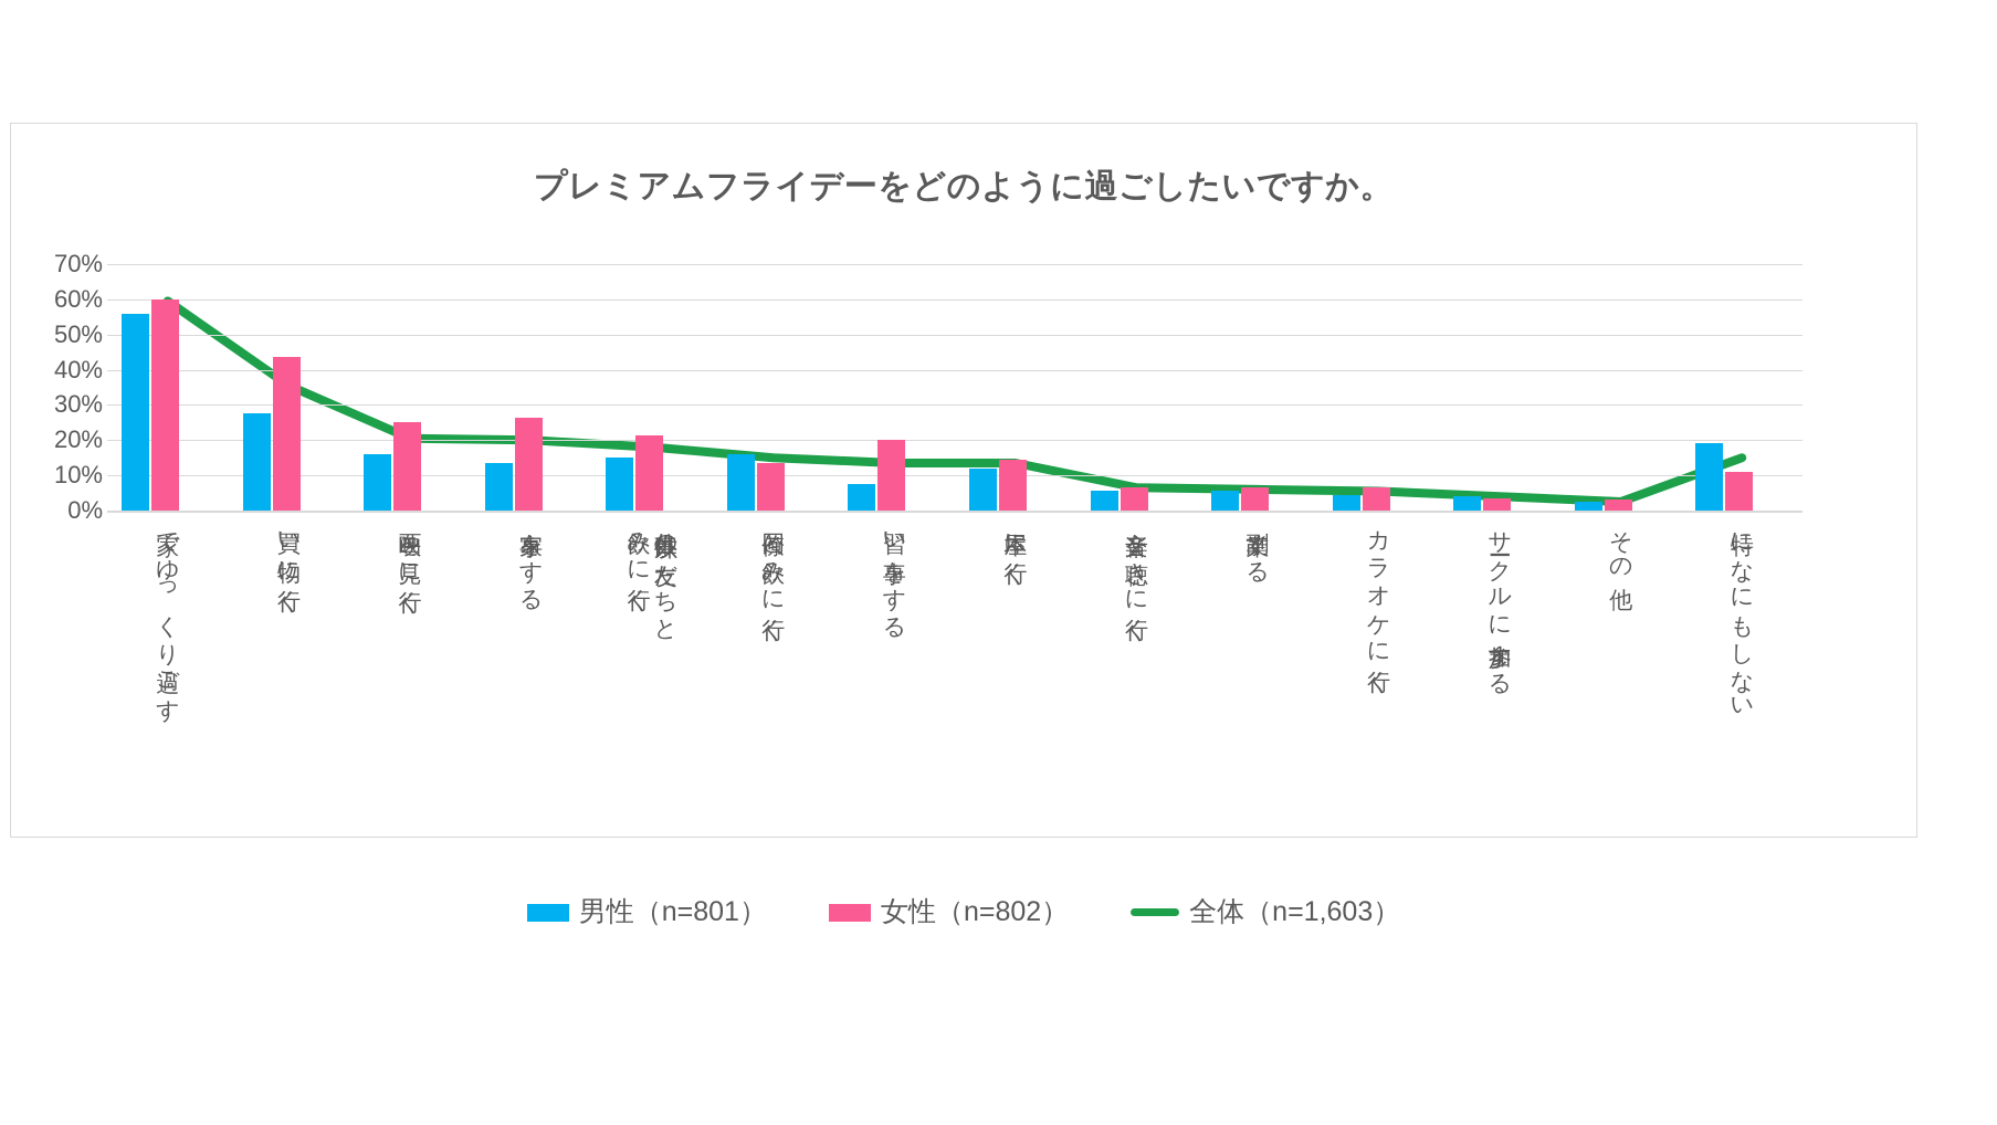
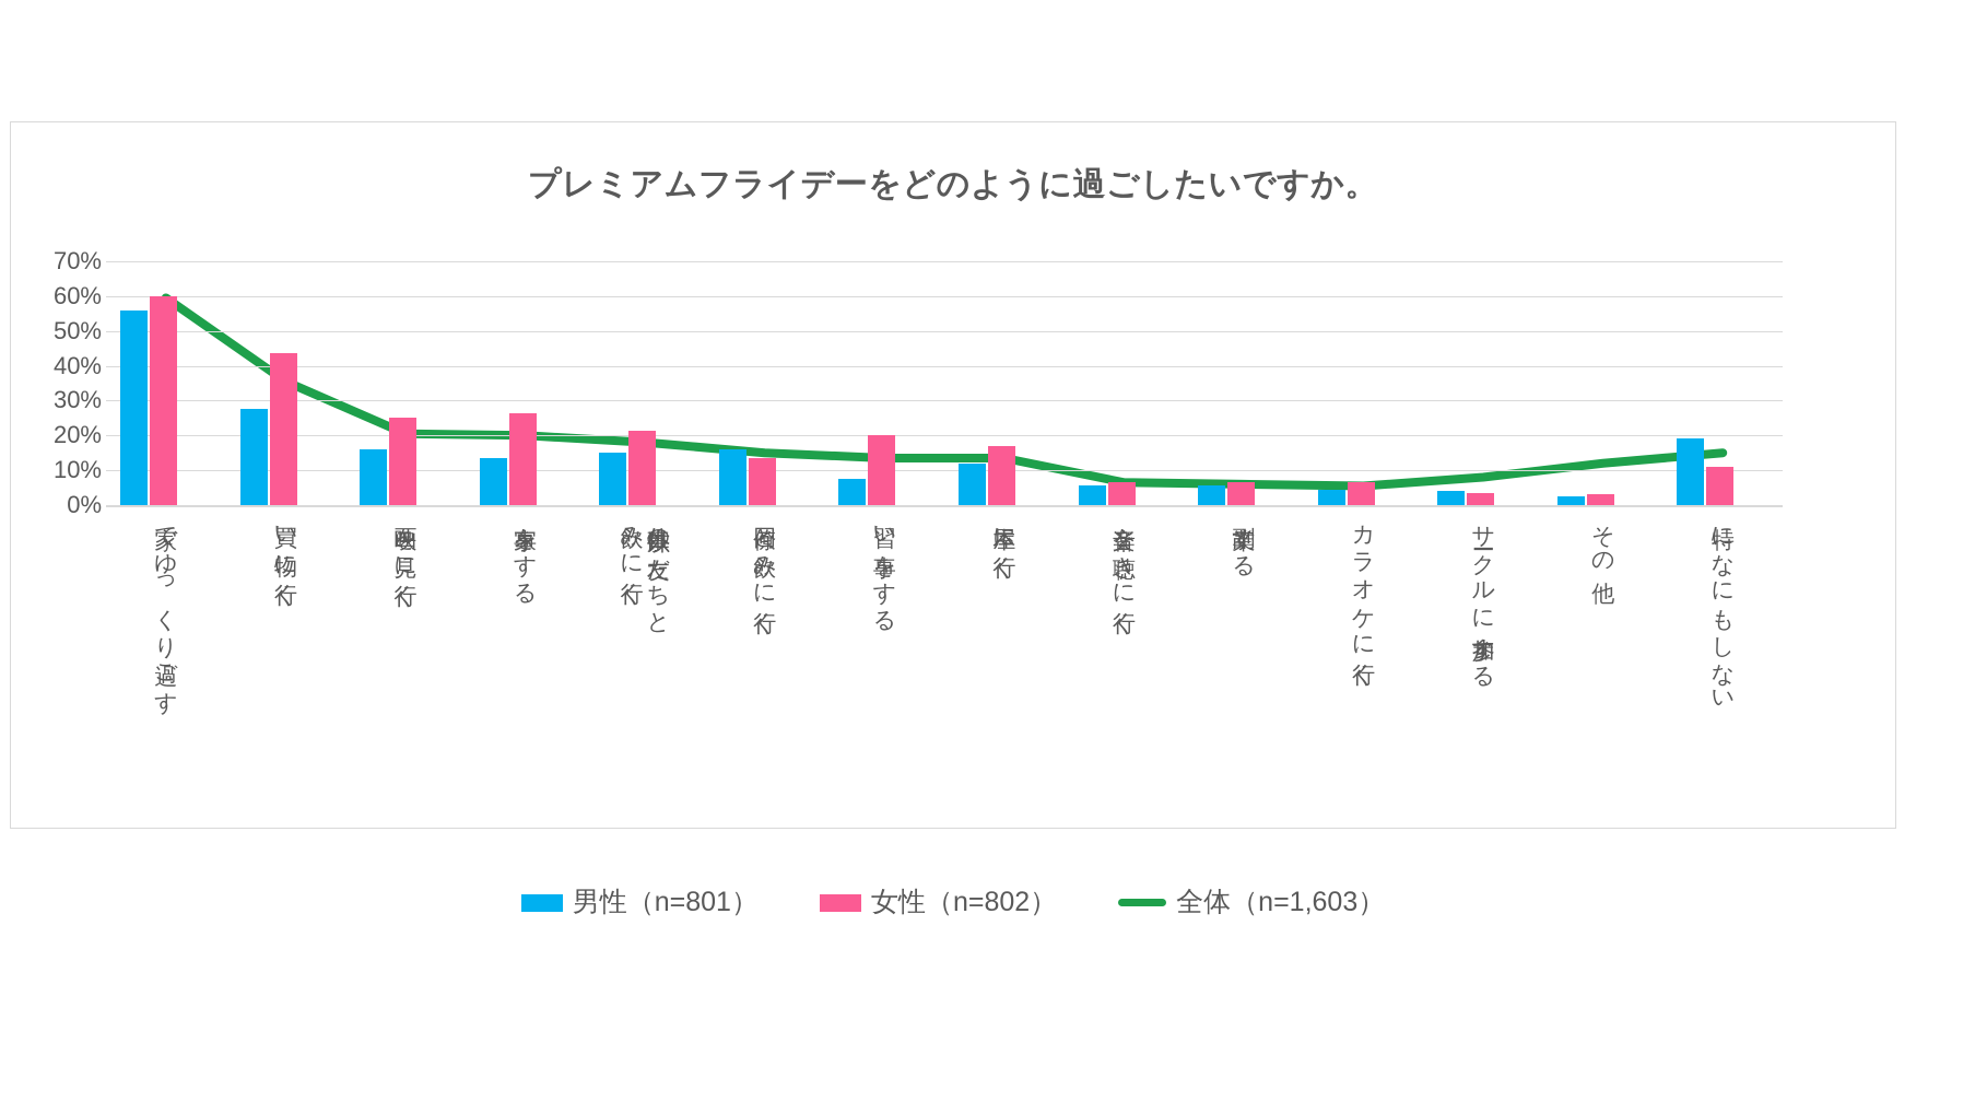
女性（n=802）/本屋に行く: 14% -> 17%
全体（n=1,603）/サークルに参加する: 4% -> 8%
全体（n=1,603）/その他: 2% -> 12%
